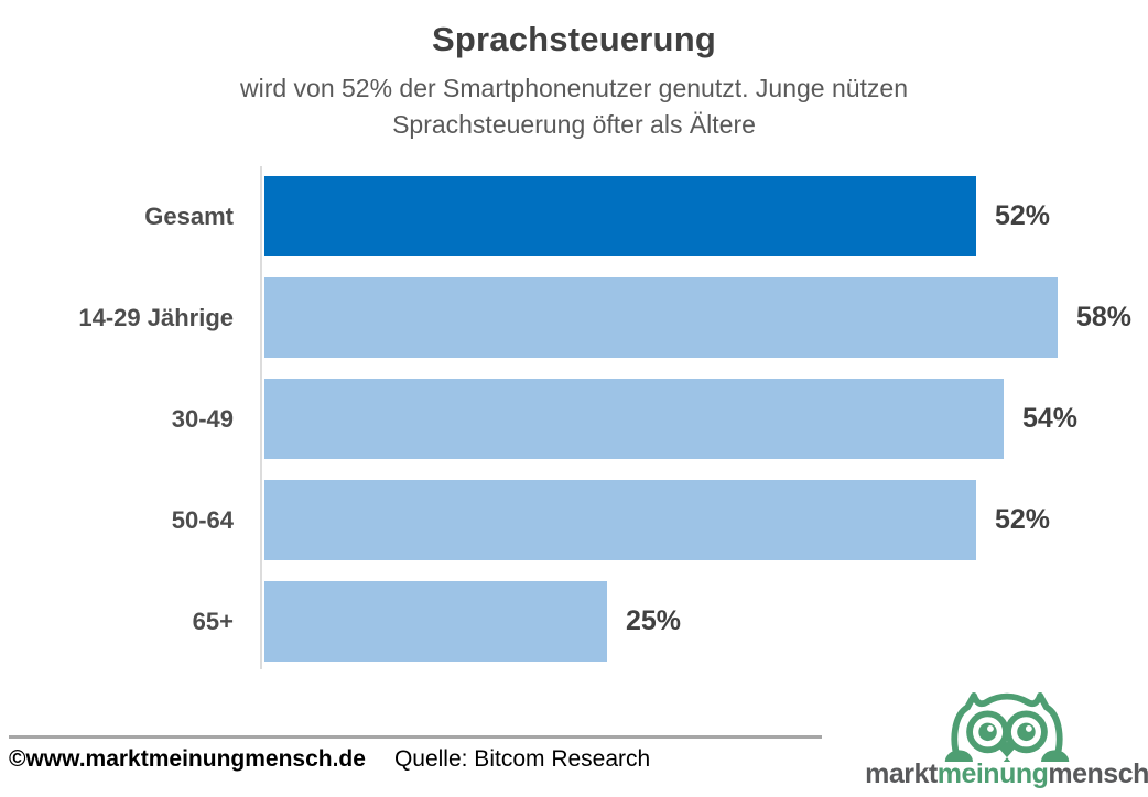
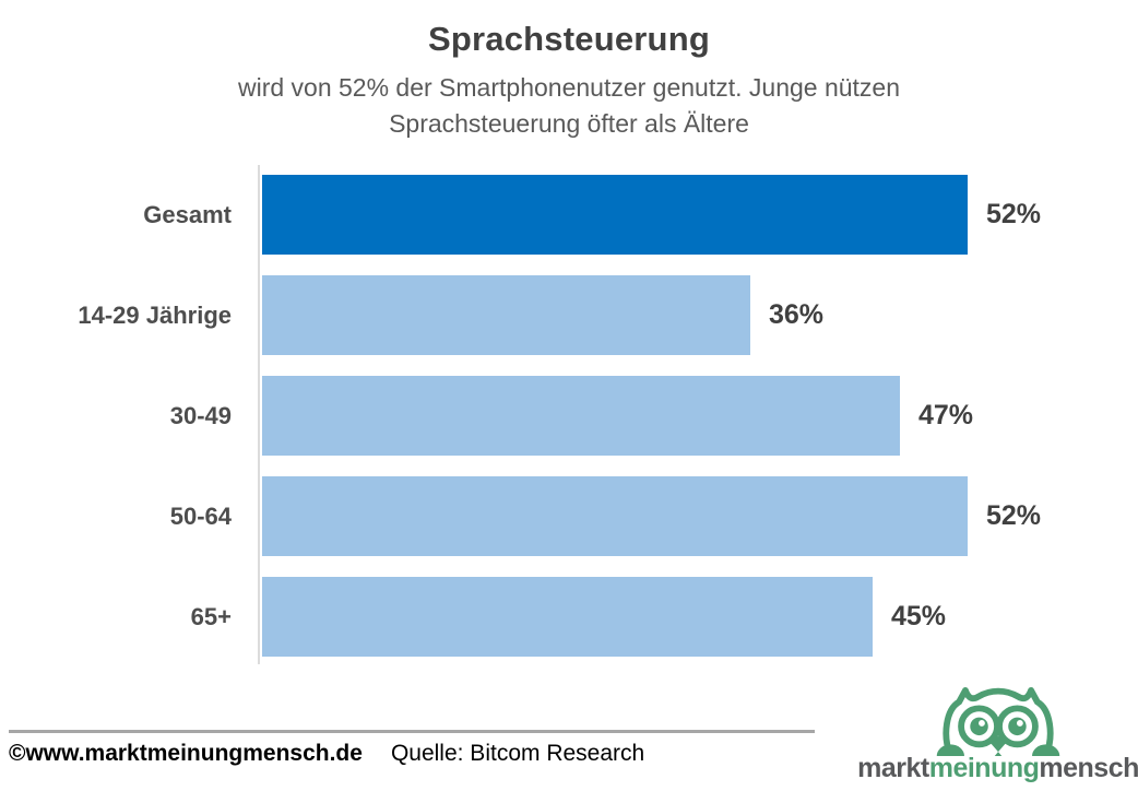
14-29 Jährige: 58% -> 36%
30-49: 54% -> 47%
65+: 25% -> 45%
